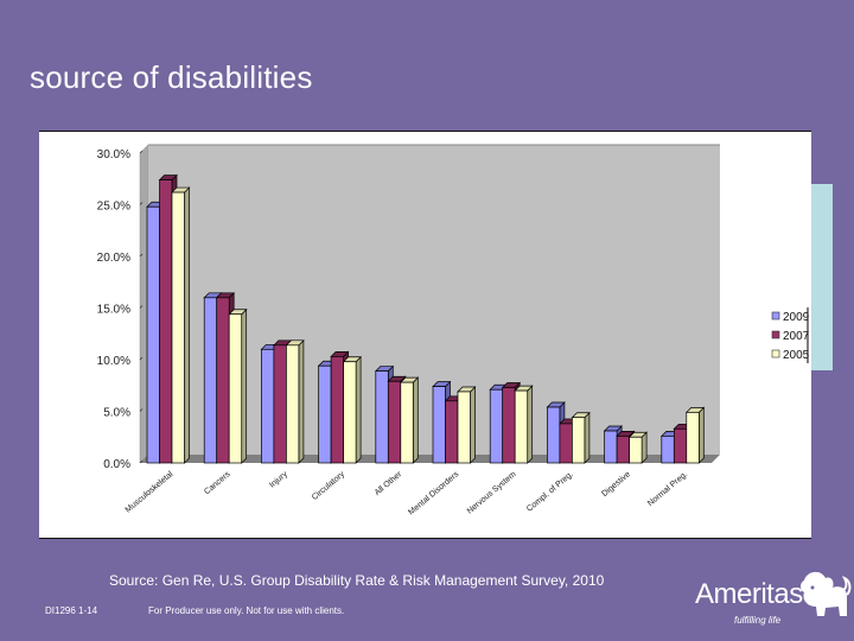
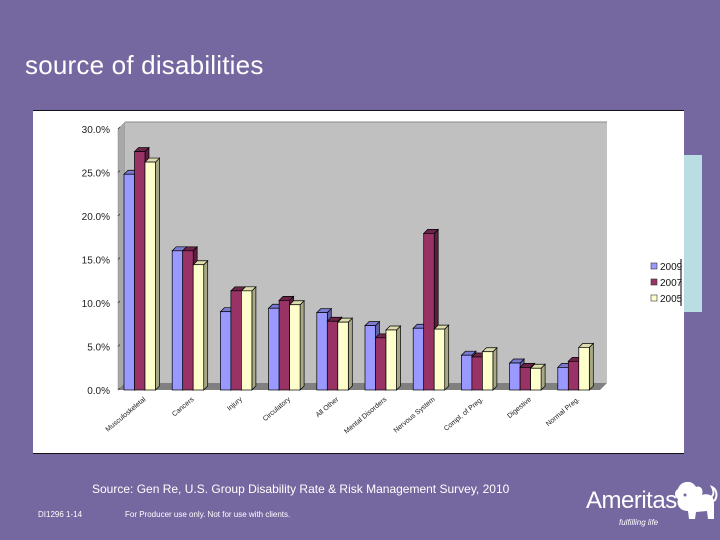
2009/Injury: 11% -> 9%
2007/Nervous System: 7% -> 18%
2009/Compl. of Preg.: 5% -> 4%
